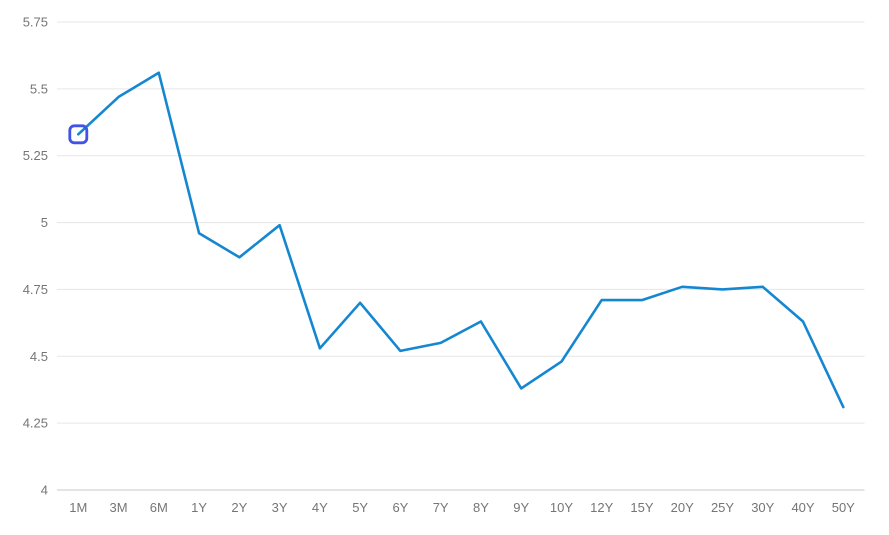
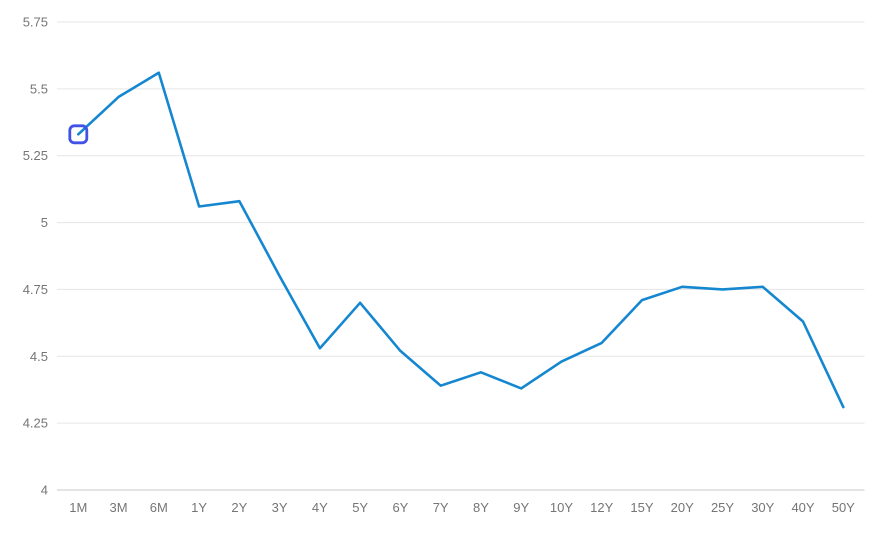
1Y: 4.96 -> 5.06
2Y: 4.87 -> 5.08
3Y: 4.99 -> 4.80
7Y: 4.55 -> 4.39
8Y: 4.63 -> 4.44
12Y: 4.71 -> 4.55
